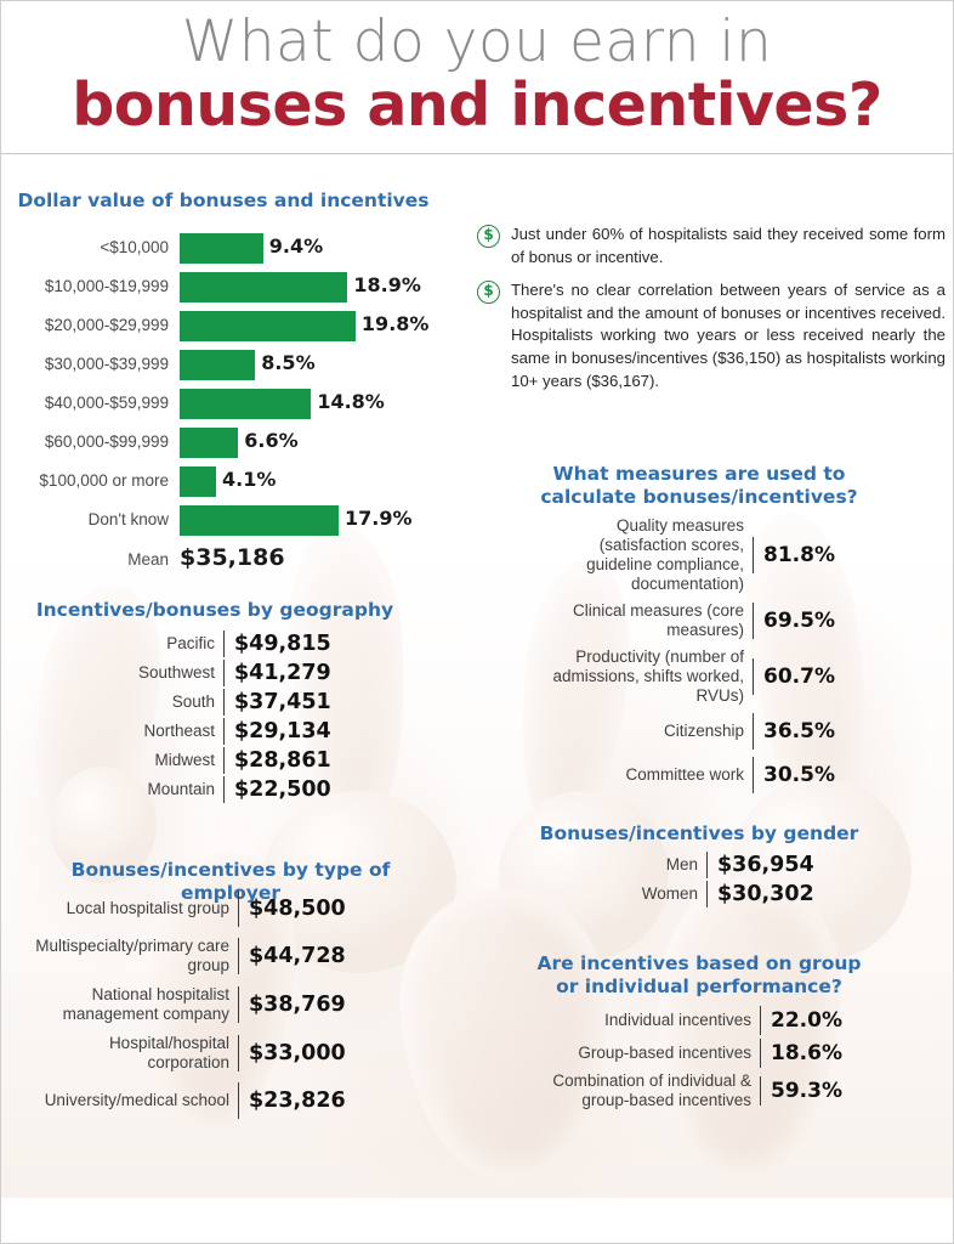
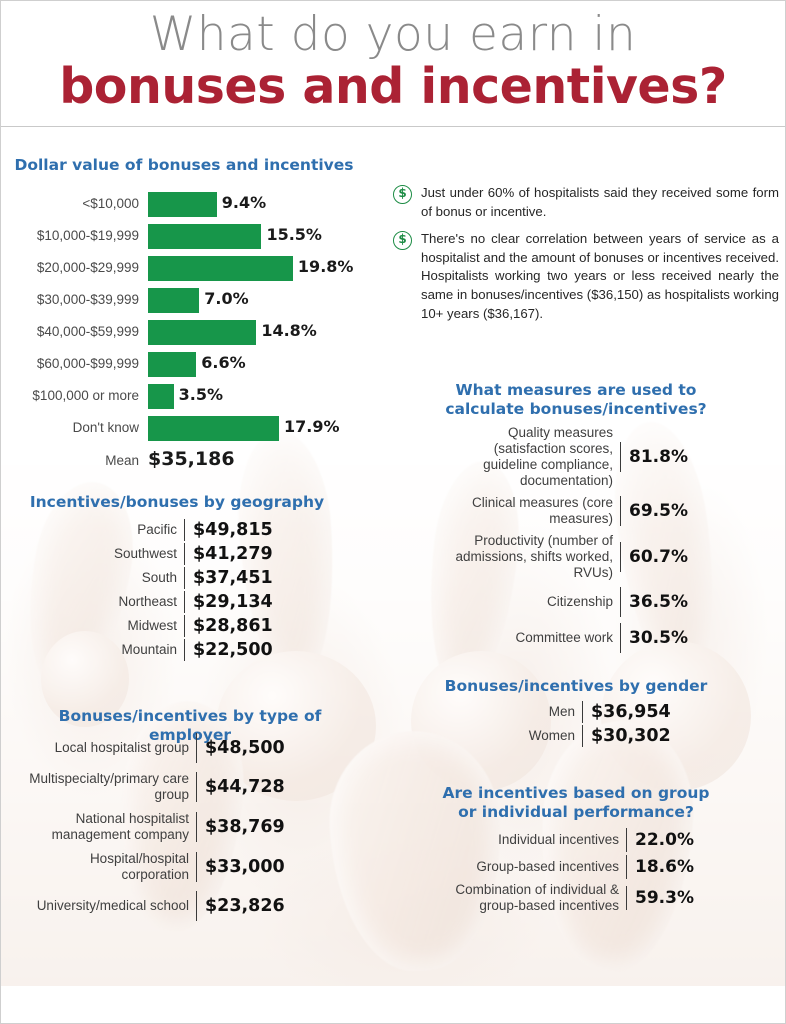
$10,000-$19,999: 18.9% -> 15.5%
$30,000-$39,999: 8.5% -> 7.0%
$100,000 or more: 4.1% -> 3.5%
